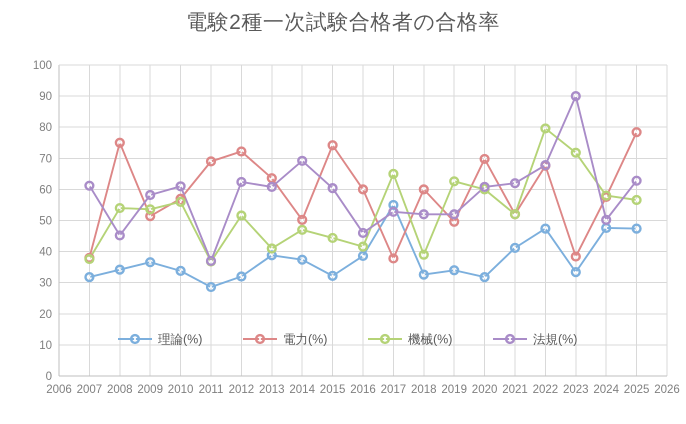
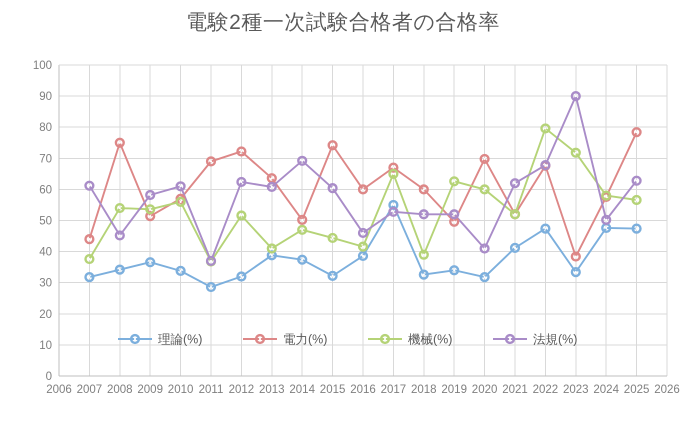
電力(%)/2007: 38 -> 44
電力(%)/2017: 38 -> 67
法規(%)/2020: 61 -> 41
